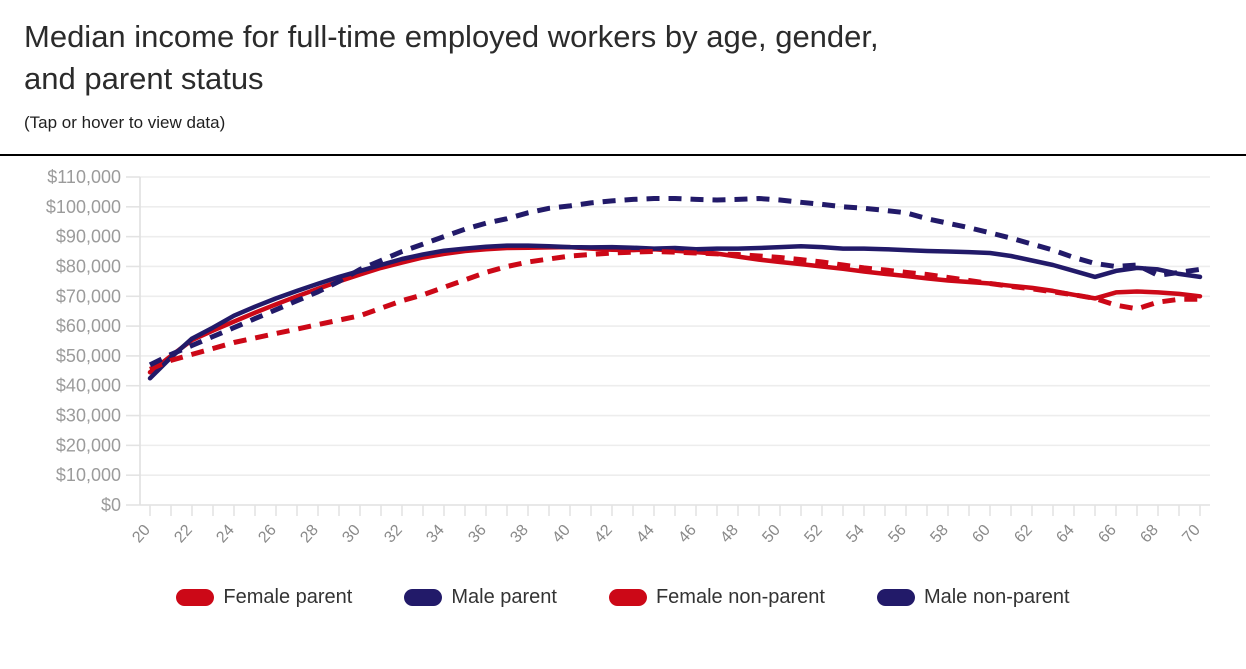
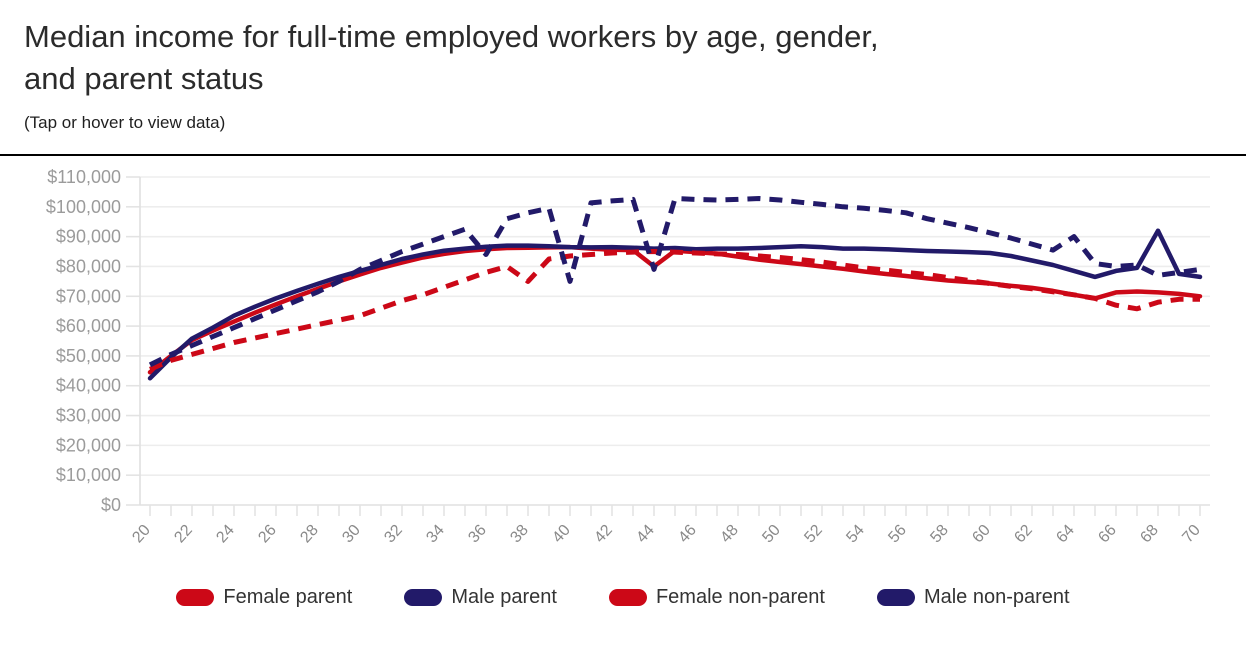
Male non-parent/36: $94000 -> $84000
Female non-parent/38: $82000 -> $75000
Male non-parent/40: $100000 -> $75000
Female parent/44: $86000 -> $80000
Male non-parent/44: $103000 -> $79000
Male non-parent/64: $83000 -> $90000
Male parent/68: $79000 -> $92000
